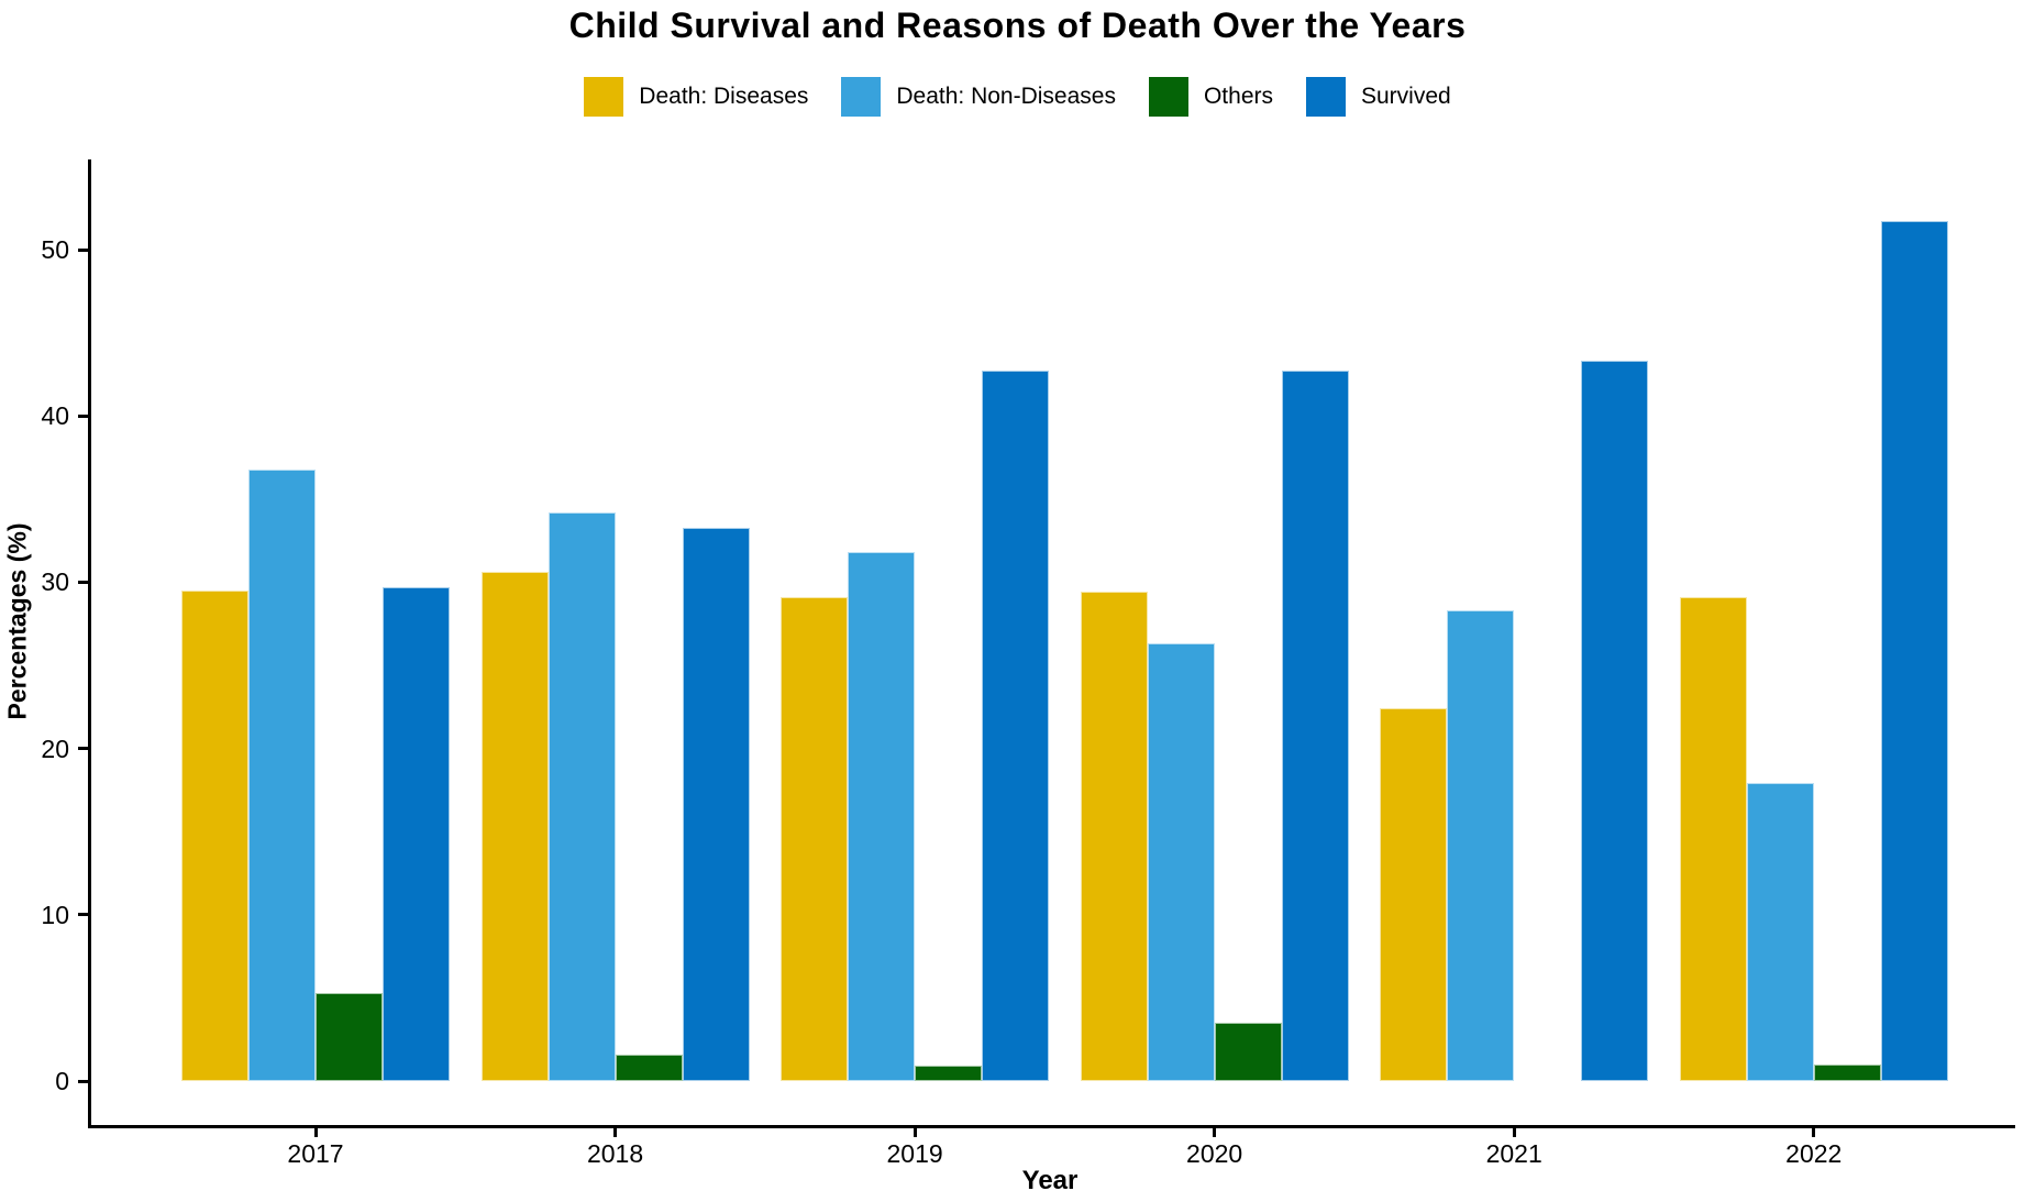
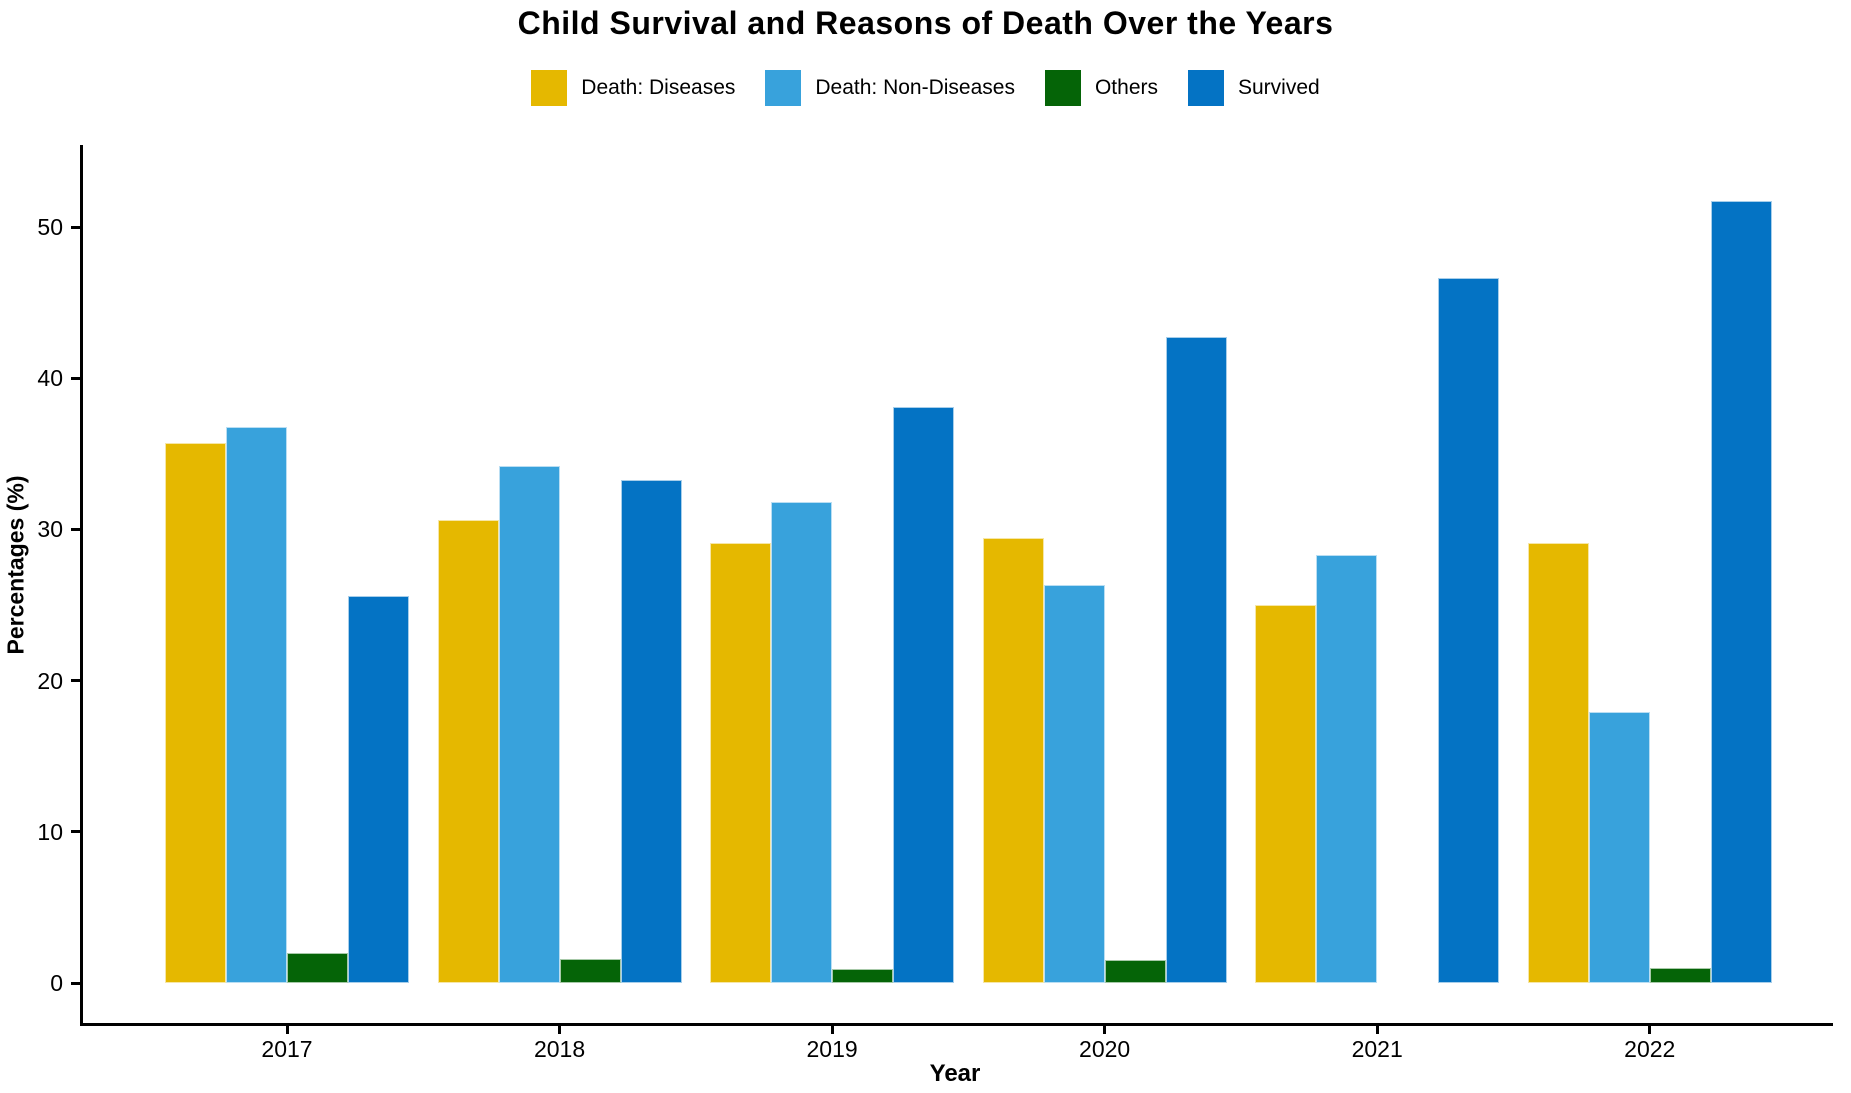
Death: Diseases/2017: 29.5 -> 35.7
Others/2017: 5.3 -> 2.0
Survived/2017: 29.7 -> 25.6
Survived/2019: 42.7 -> 38.1
Others/2020: 3.5 -> 1.5
Death: Diseases/2021: 22.4 -> 25.0
Survived/2021: 43.3 -> 46.6
